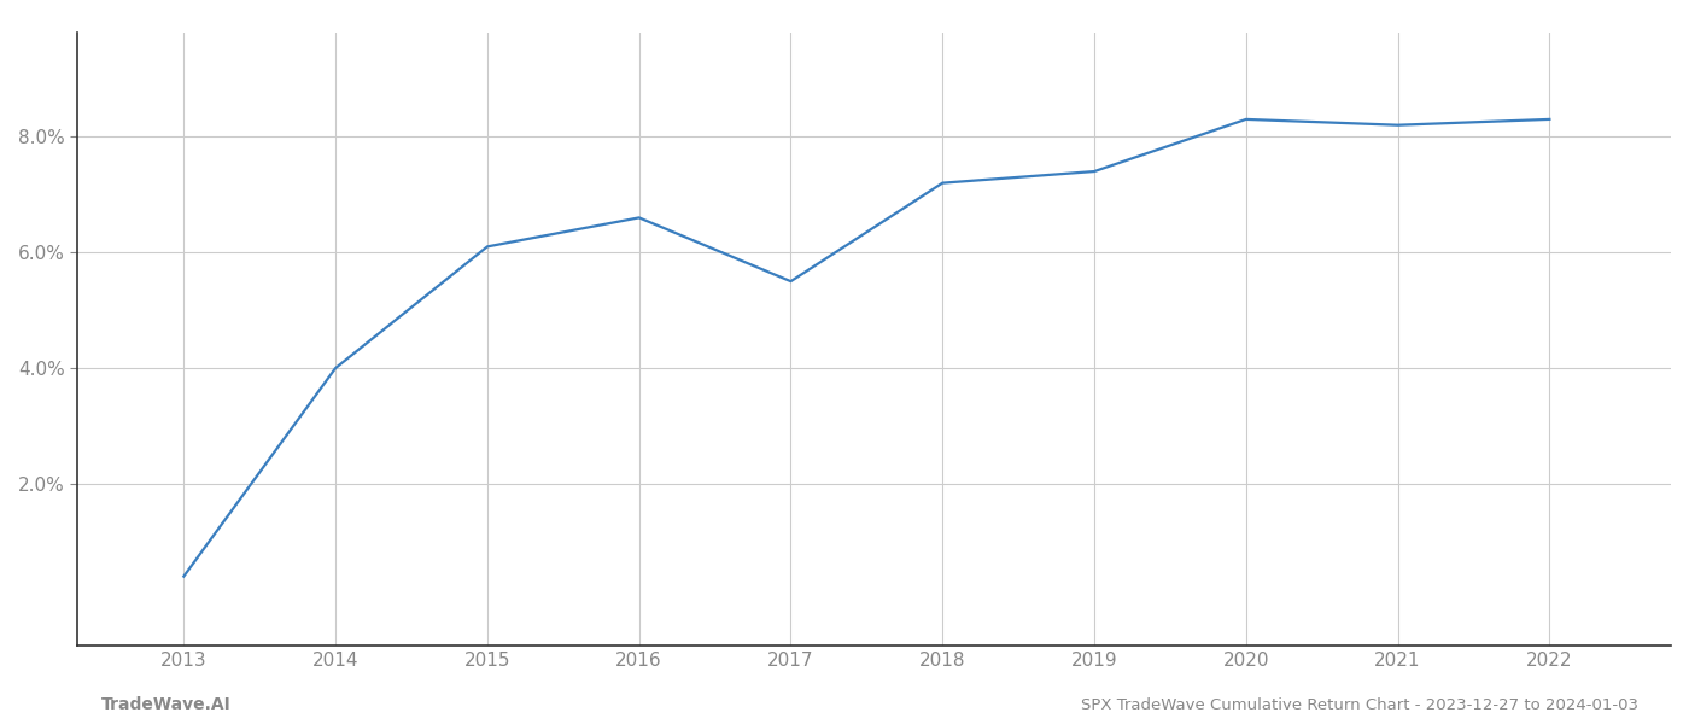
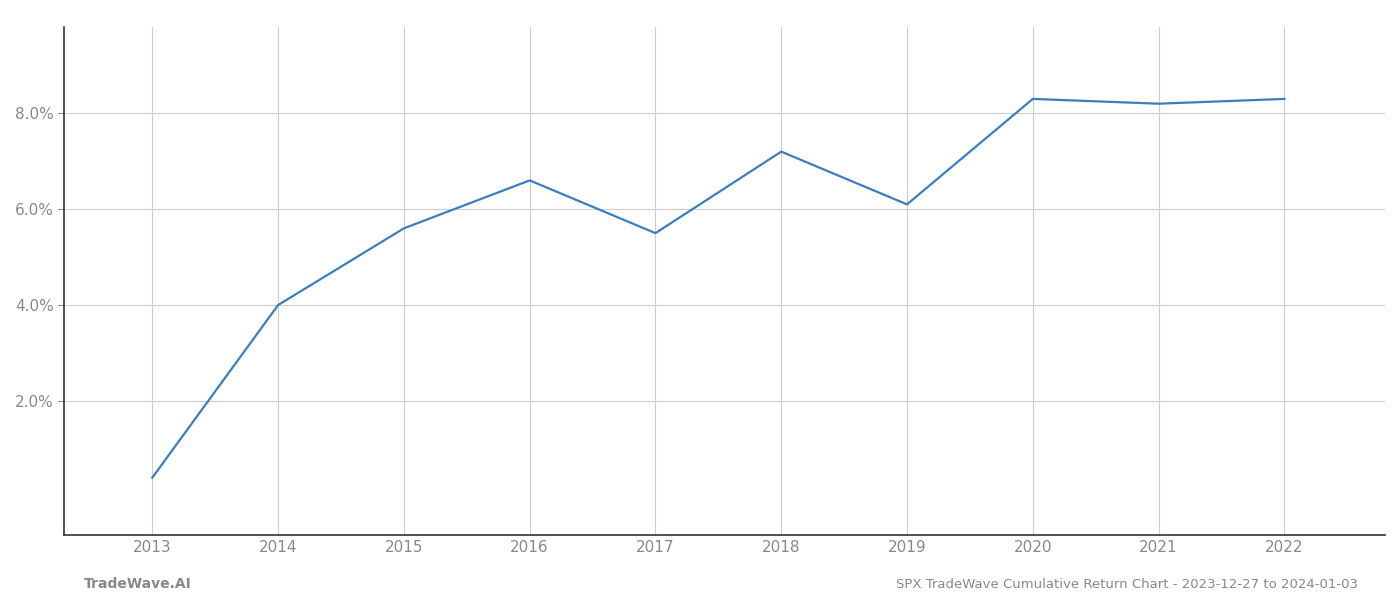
2015: 6.1% -> 5.6%
2019: 7.4% -> 6.1%
